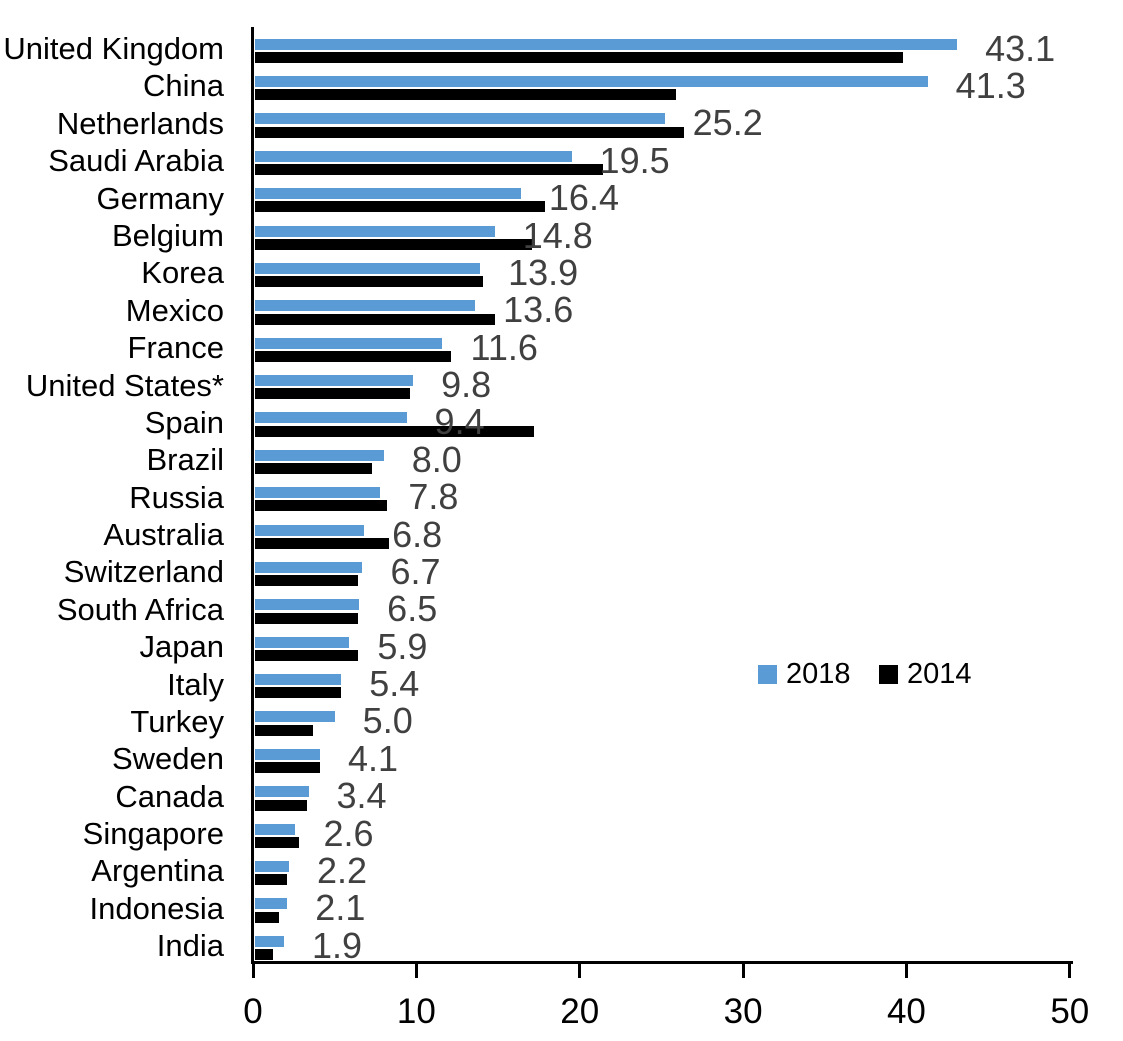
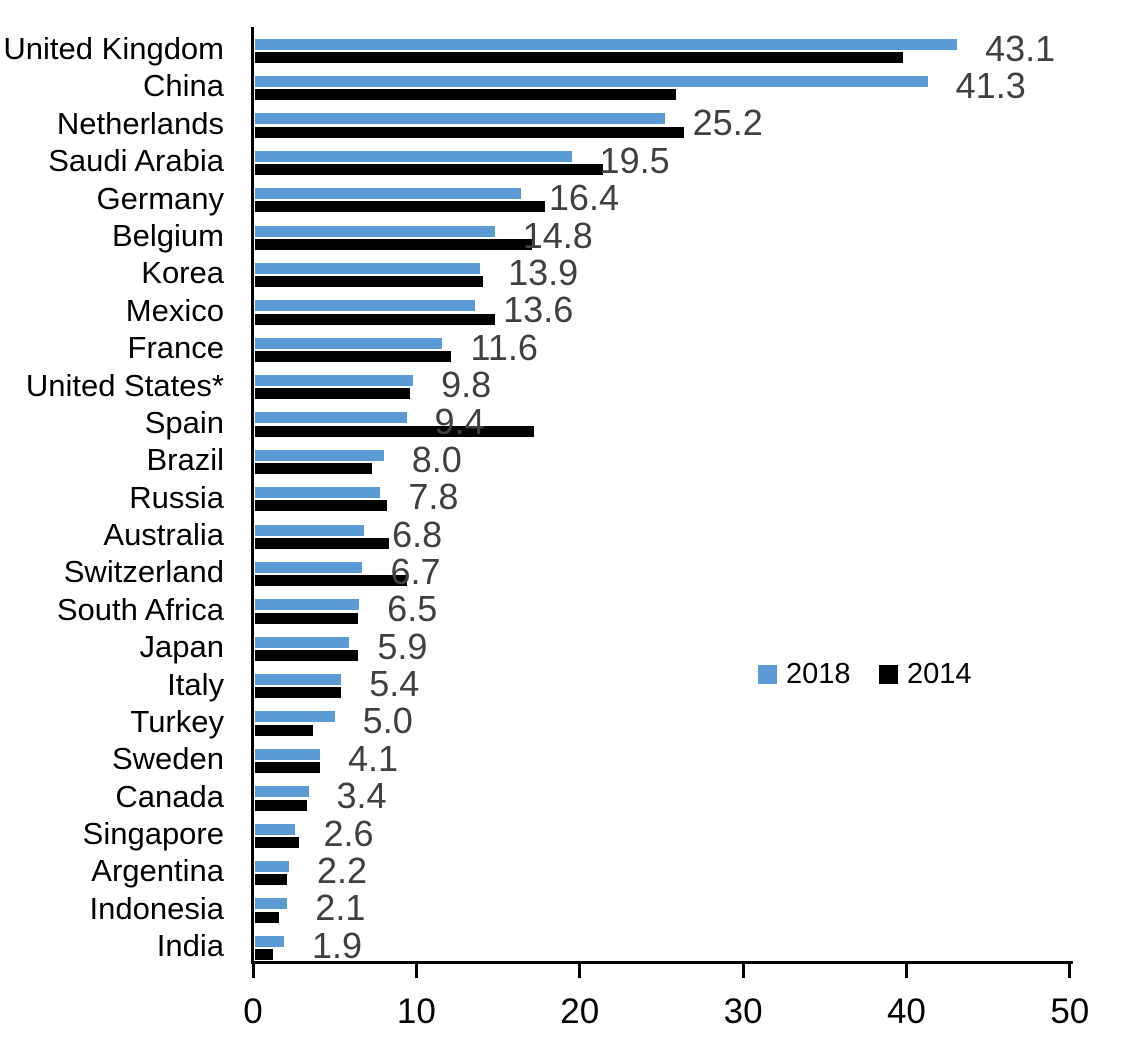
2014/Switzerland: 6.4 -> 9.4
